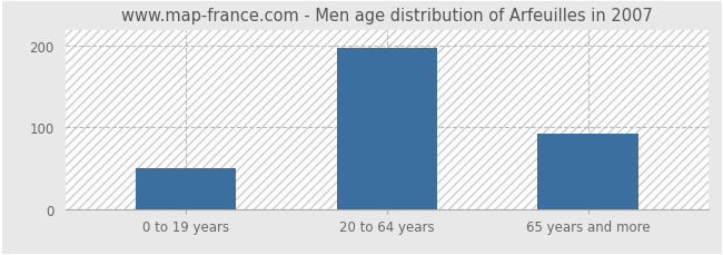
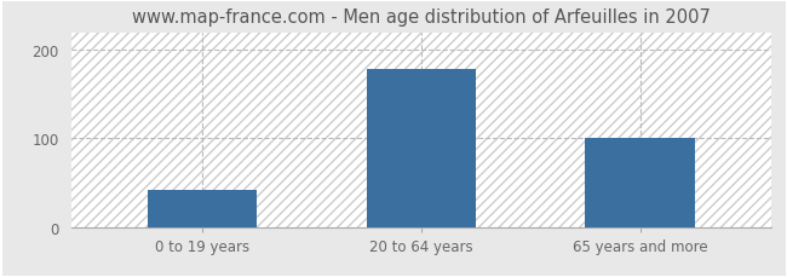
0 to 19 years: 50 -> 42
20 to 64 years: 197 -> 178
65 years and more: 92 -> 100
